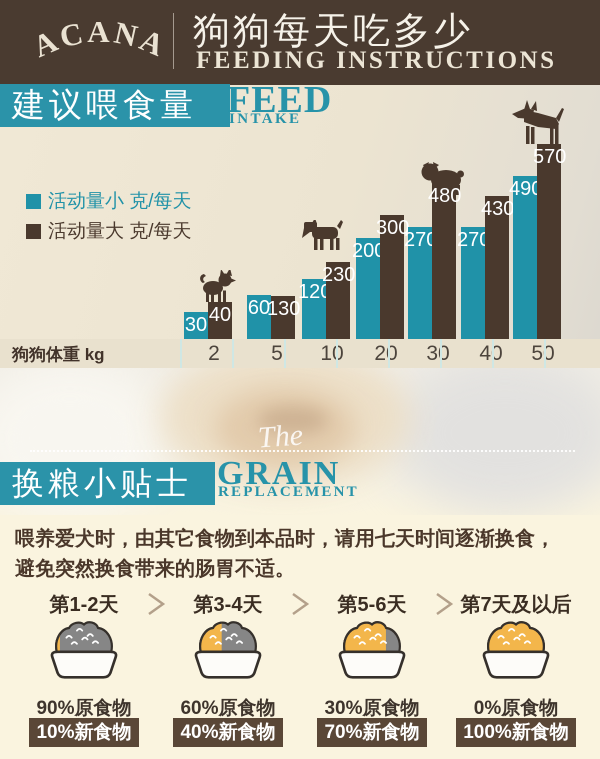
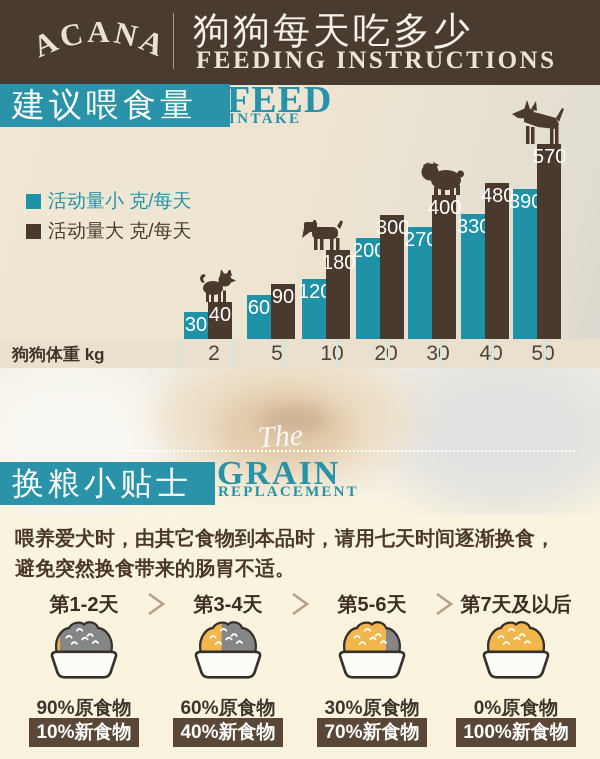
活动量大 克/每天/5: 130 -> 90
活动量大 克/每天/10: 230 -> 180
活动量大 克/每天/30: 480 -> 400
活动量小 克/每天/40: 270 -> 330
活动量大 克/每天/40: 430 -> 480
活动量小 克/每天/50: 490 -> 390
